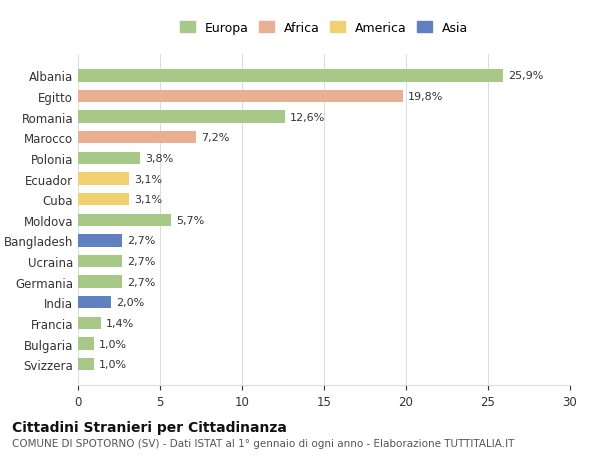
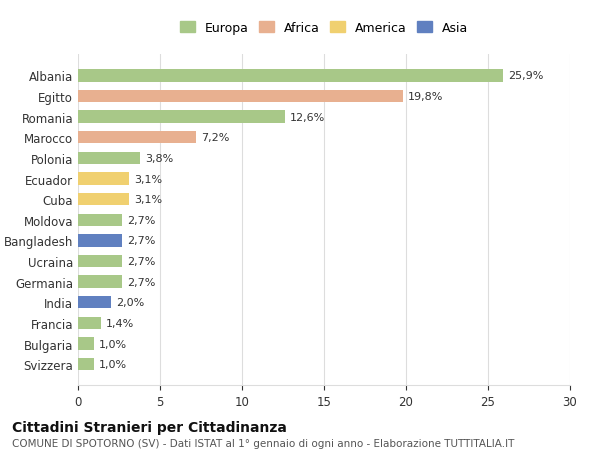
Moldova: 5,7% -> 2,7%
